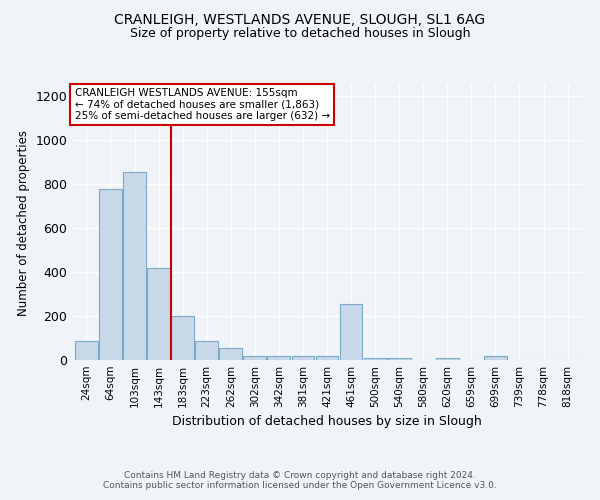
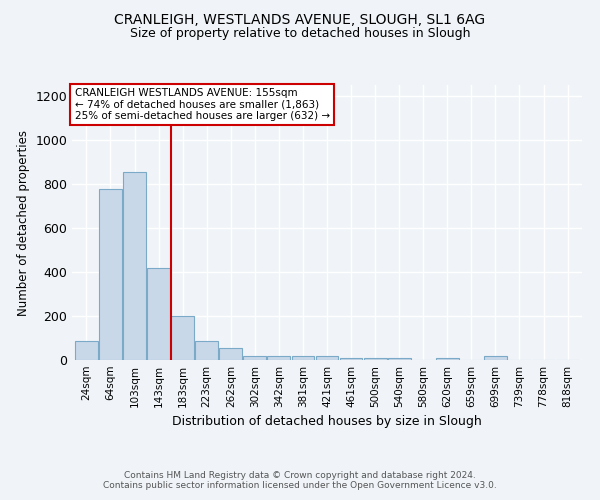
461sqm: 255 -> 10
